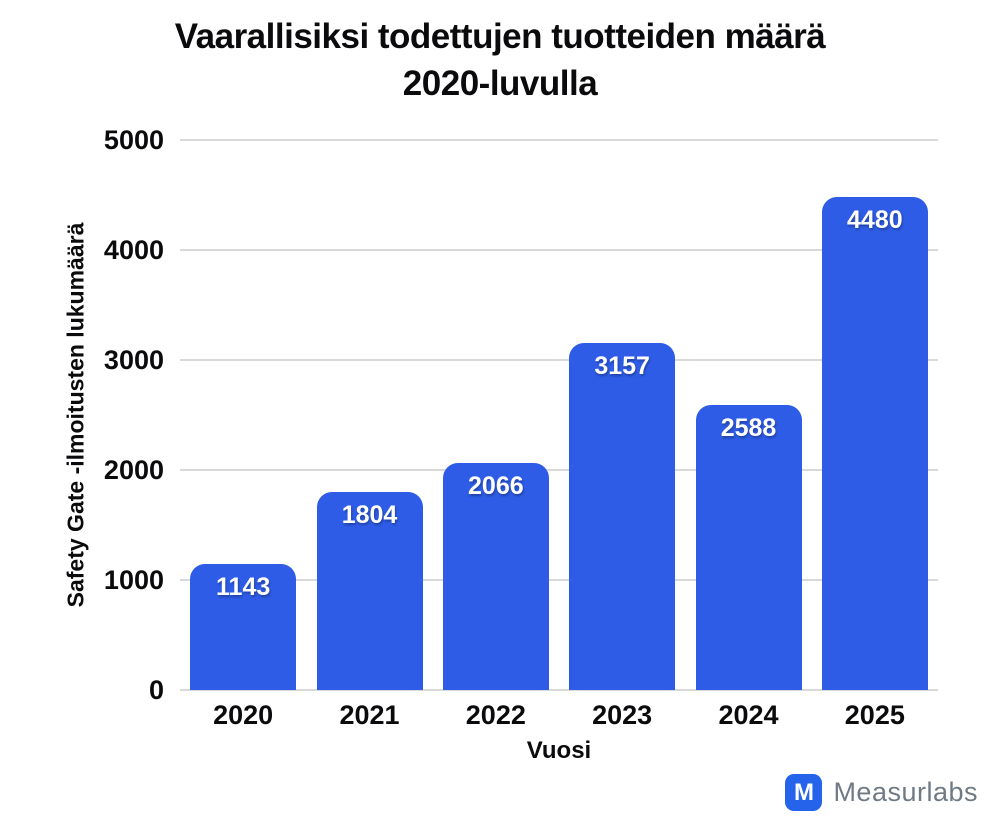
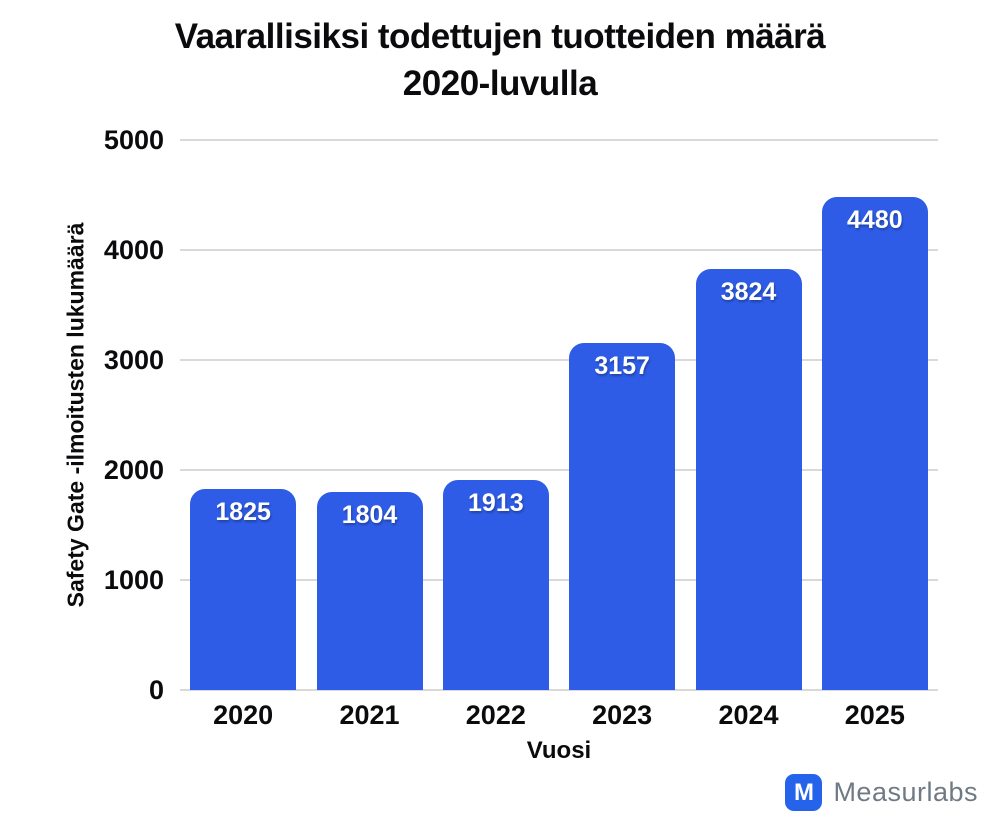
2020: 1143 -> 1825
2022: 2066 -> 1913
2024: 2588 -> 3824
